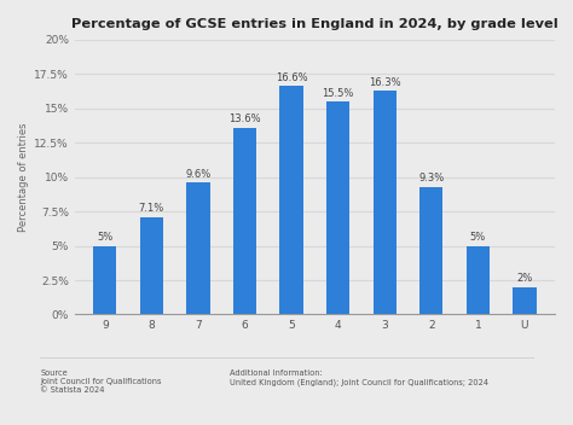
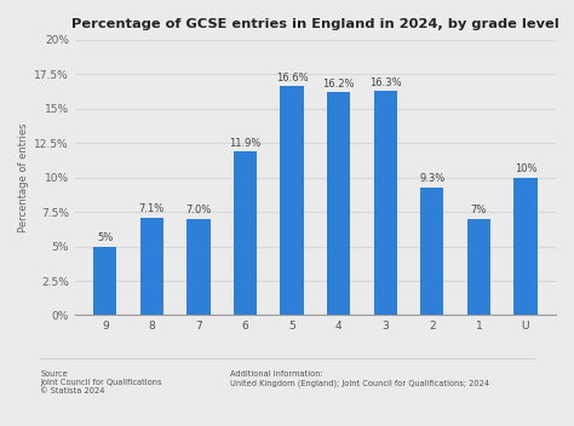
7: 9.6% -> 7.0%
6: 13.6% -> 11.9%
4: 15.5% -> 16.2%
1: 5% -> 7%
U: 2% -> 10%
